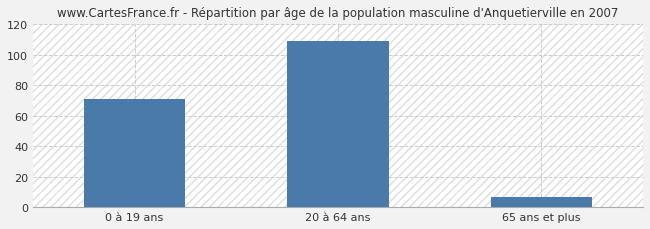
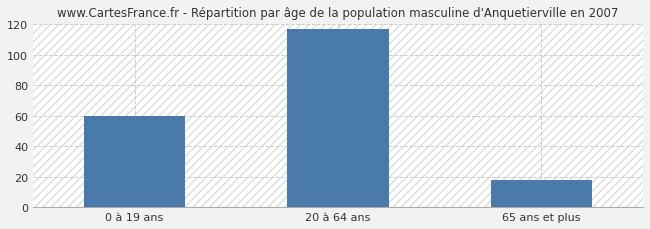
0 à 19 ans: 71 -> 60
20 à 64 ans: 109 -> 117
65 ans et plus: 7 -> 18
